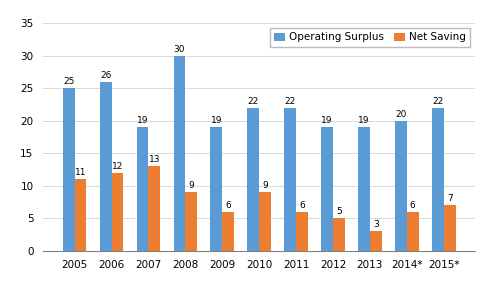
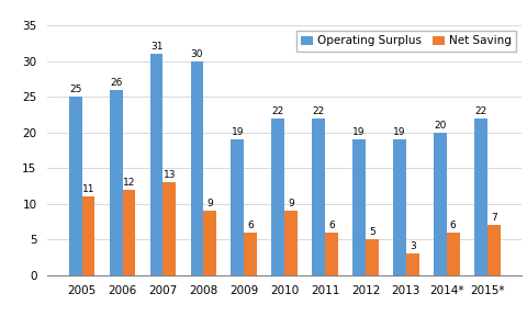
Operating Surplus/2007: 19 -> 31
